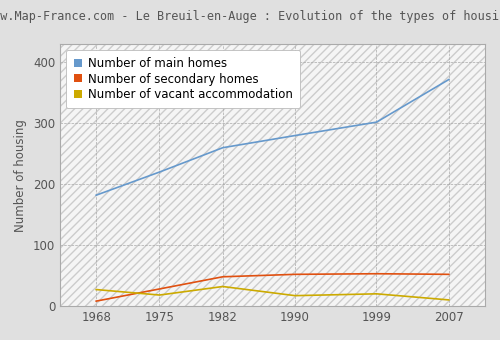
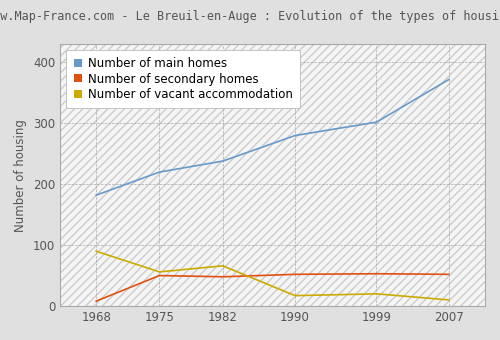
Number of vacant accommodation/1968: 27 -> 90
Number of secondary homes/1975: 28 -> 50
Number of vacant accommodation/1975: 18 -> 56
Number of main homes/1982: 260 -> 238
Number of vacant accommodation/1982: 32 -> 66
